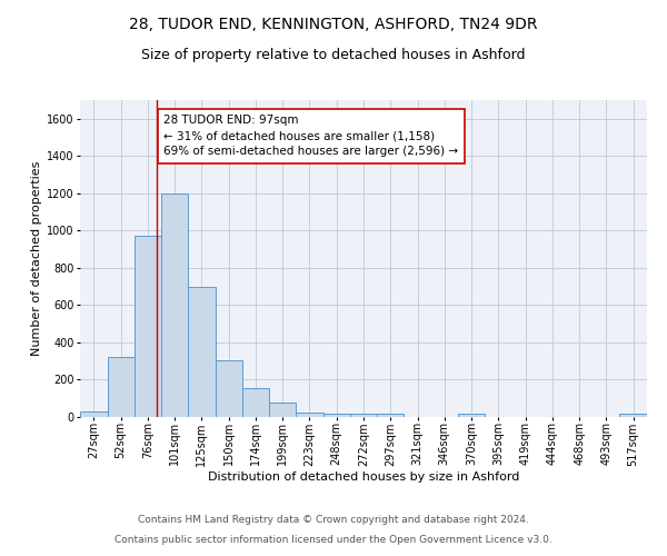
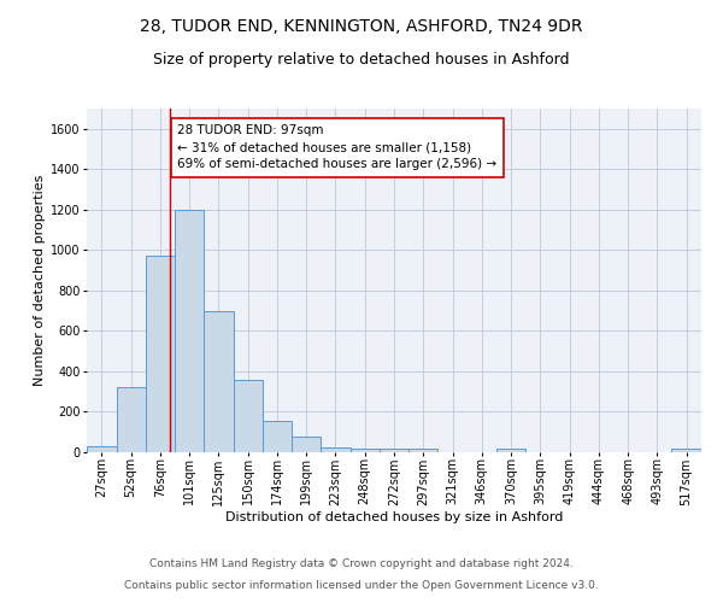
150sqm: 300 -> 360
